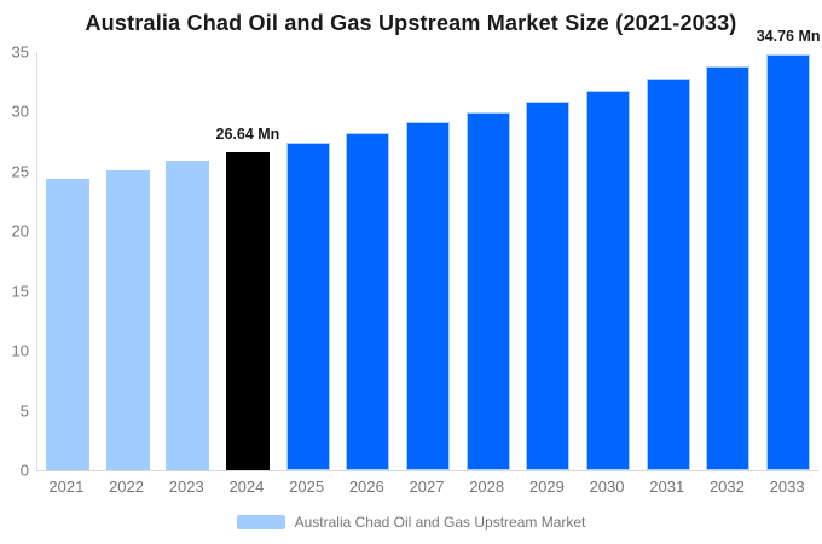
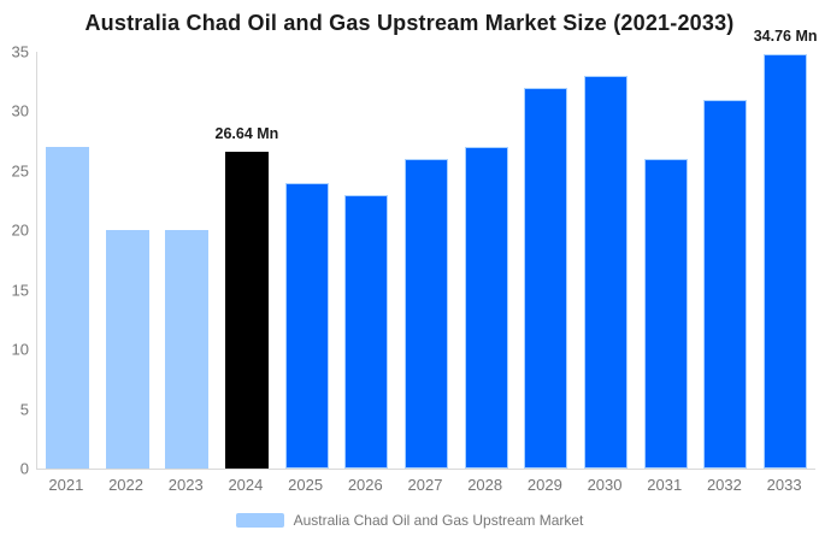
2021: 24 -> 27
2022: 25 -> 20
2023: 26 -> 20
2025: 27 -> 24
2026: 28 -> 23
2027: 29 -> 26
2028: 30 -> 27
2029: 31 -> 32
2030: 32 -> 33
2031: 33 -> 26
2032: 34 -> 31
